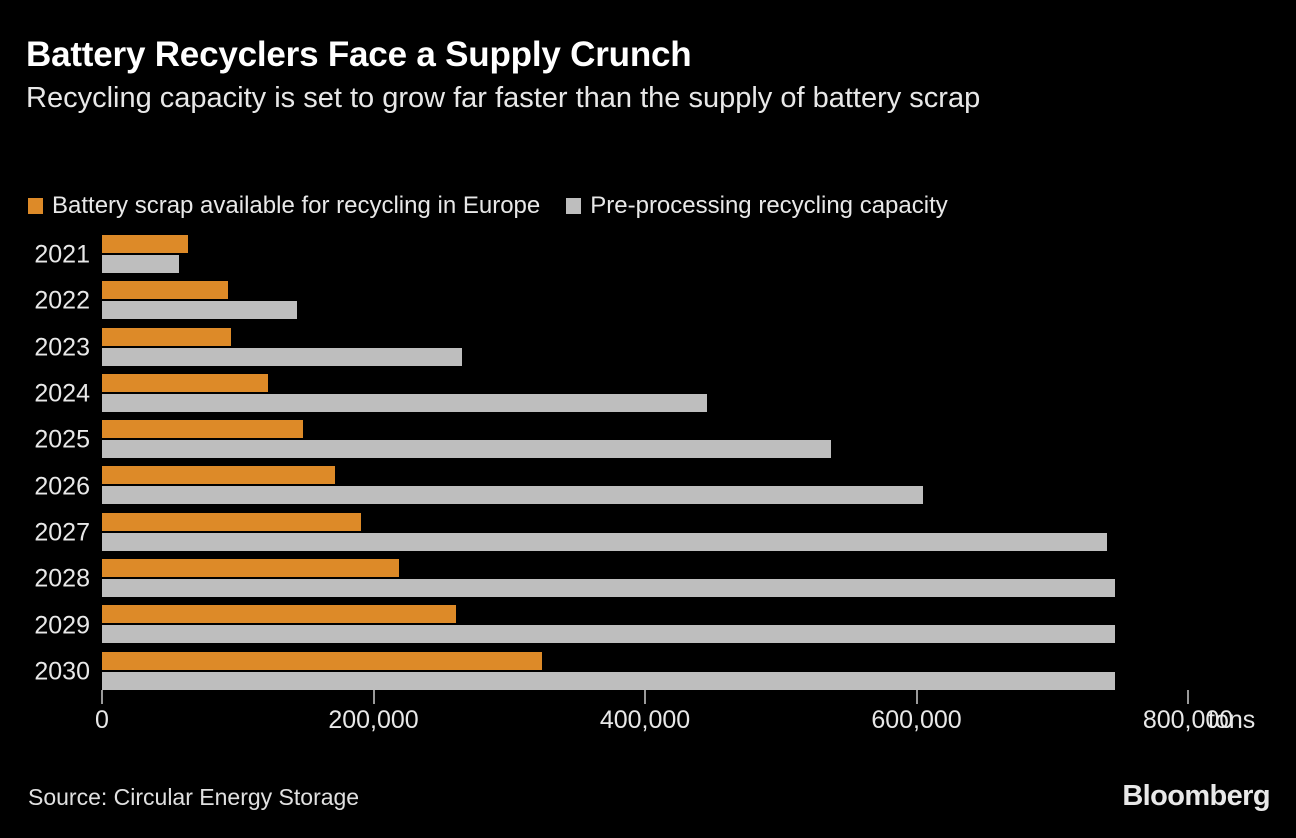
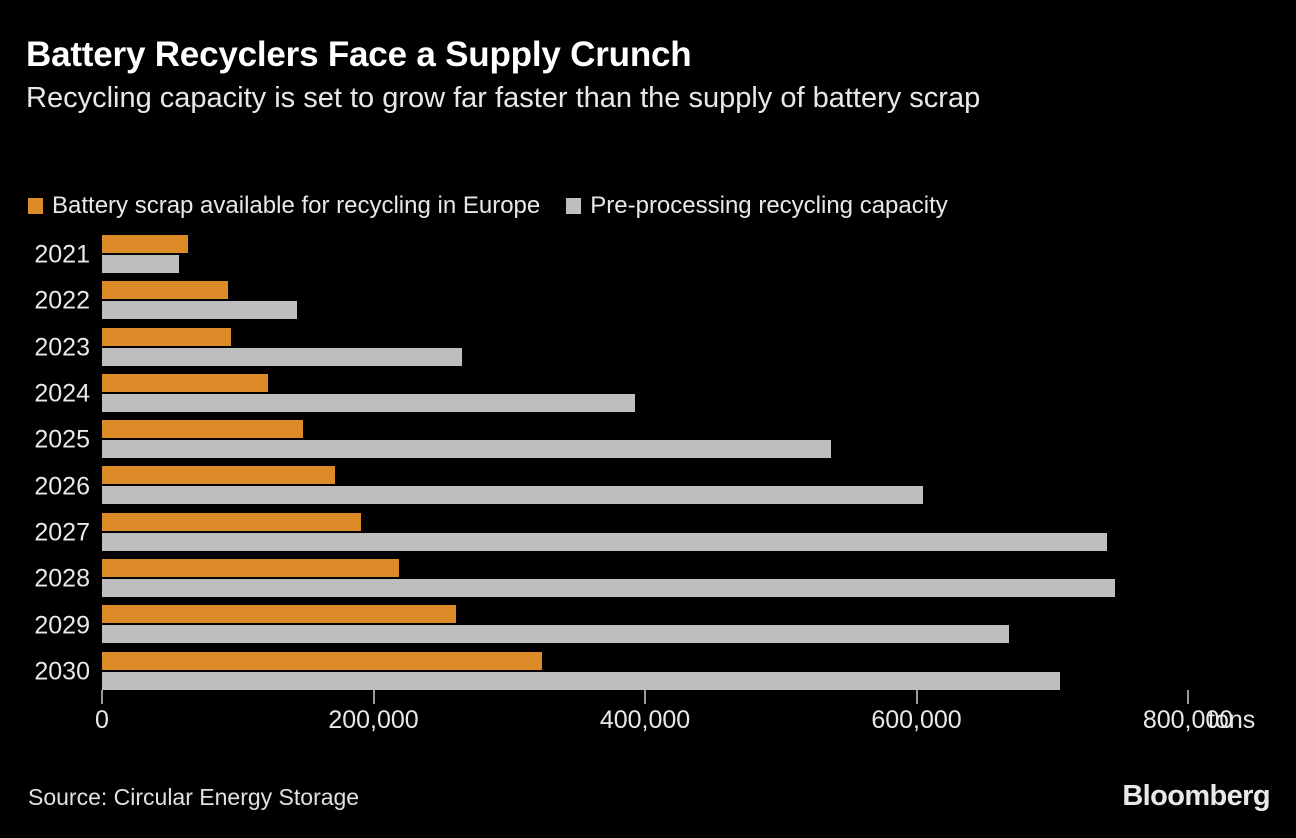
Pre-processing recycling capacity/2024: 446000 -> 393000
Pre-processing recycling capacity/2029: 746000 -> 668000
Pre-processing recycling capacity/2030: 746000 -> 706000
